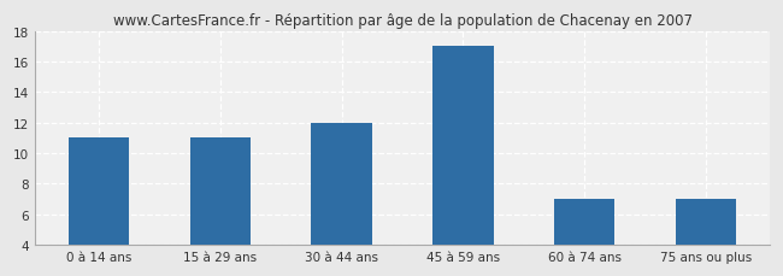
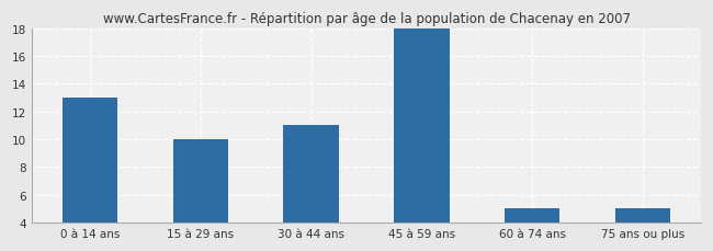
0 à 14 ans: 11 -> 13
15 à 29 ans: 11 -> 10
30 à 44 ans: 12 -> 11
45 à 59 ans: 17 -> 18
60 à 74 ans: 7 -> 5
75 ans ou plus: 7 -> 5
